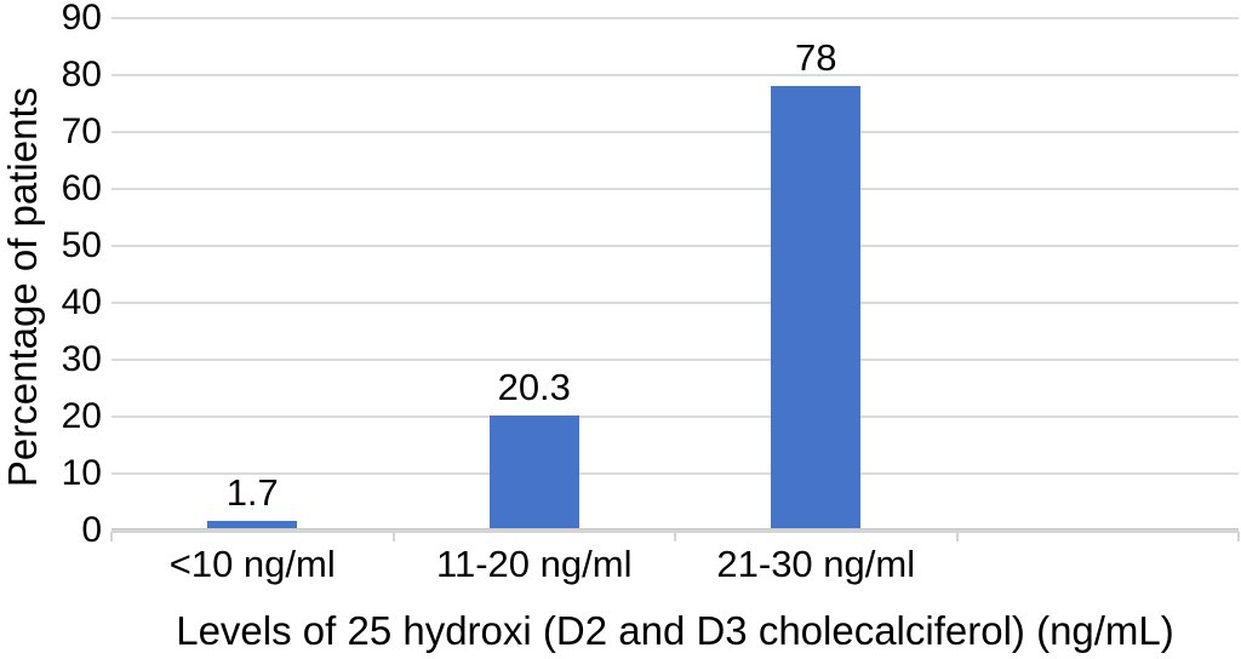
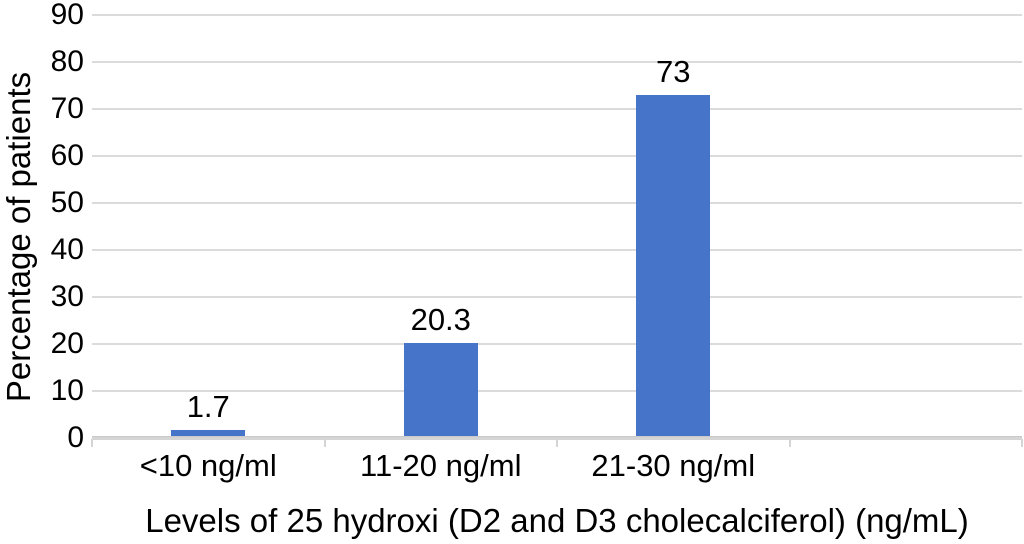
21-30 ng/ml: 78 -> 73
